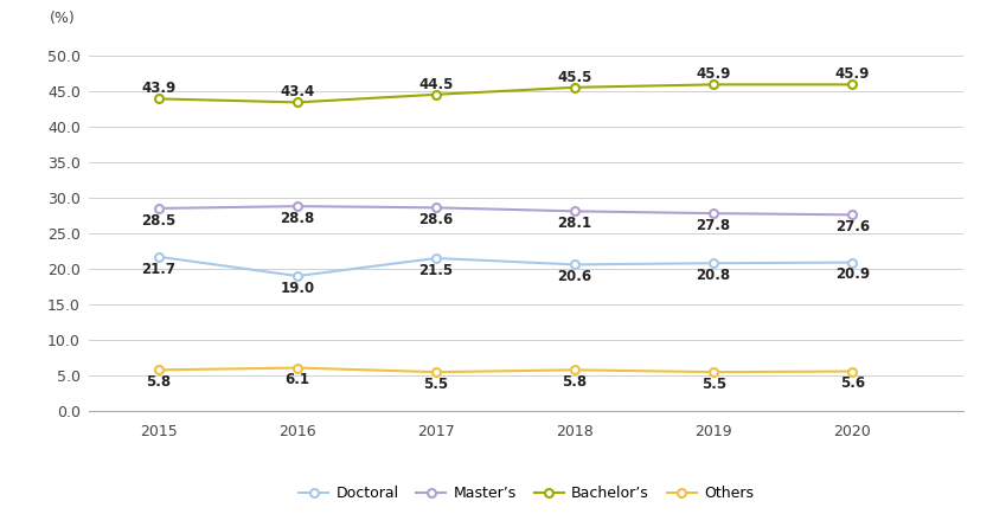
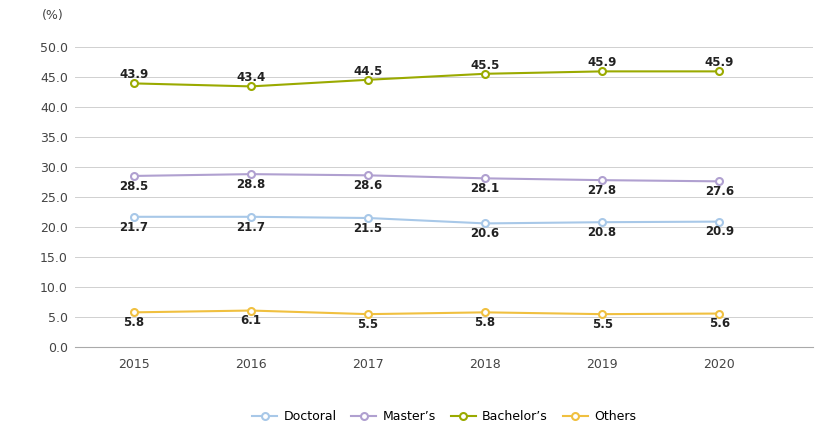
Doctoral/2016: 19.0 -> 21.7
